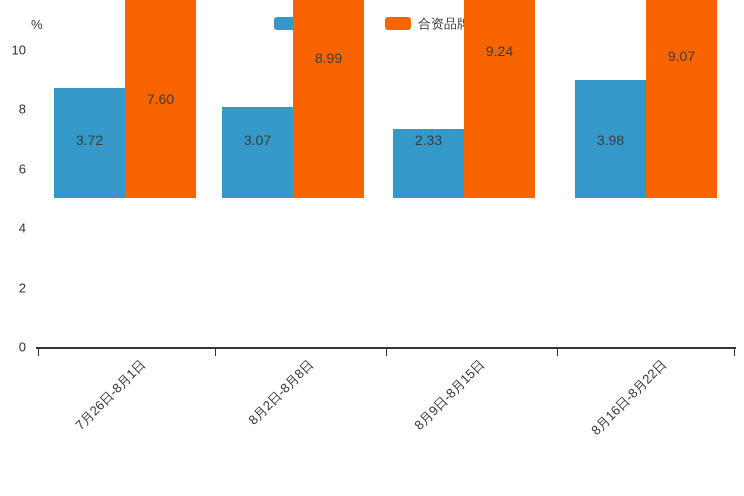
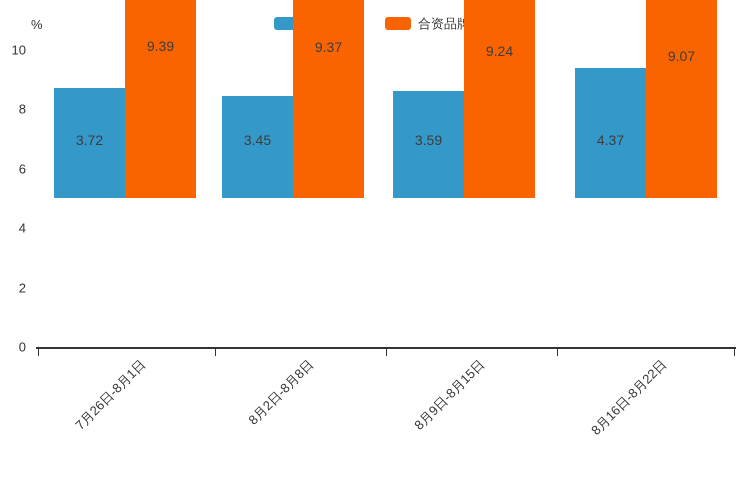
合资品牌/7月26日-8月1日: 7.60 -> 9.39
中国品牌/8月2日-8月8日: 3.07 -> 3.45
合资品牌/8月2日-8月8日: 8.99 -> 9.37
中国品牌/8月9日-8月15日: 2.33 -> 3.59
中国品牌/8月16日-8月22日: 3.98 -> 4.37
